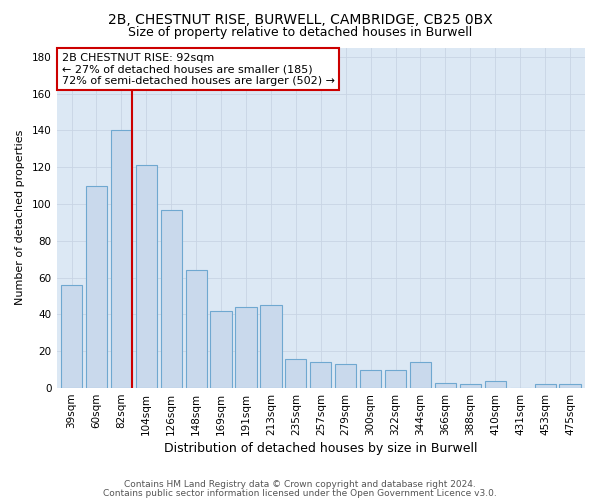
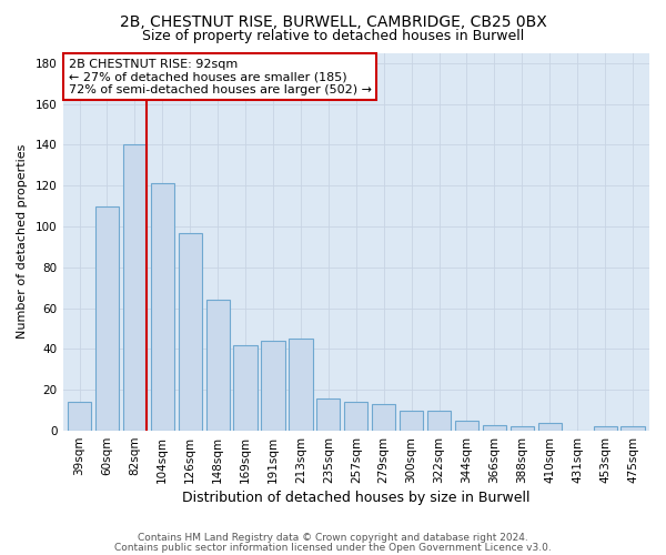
39sqm: 56 -> 14
344sqm: 14 -> 5
